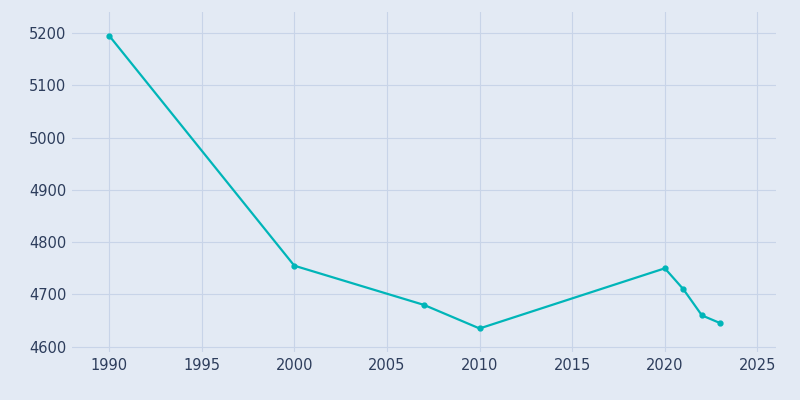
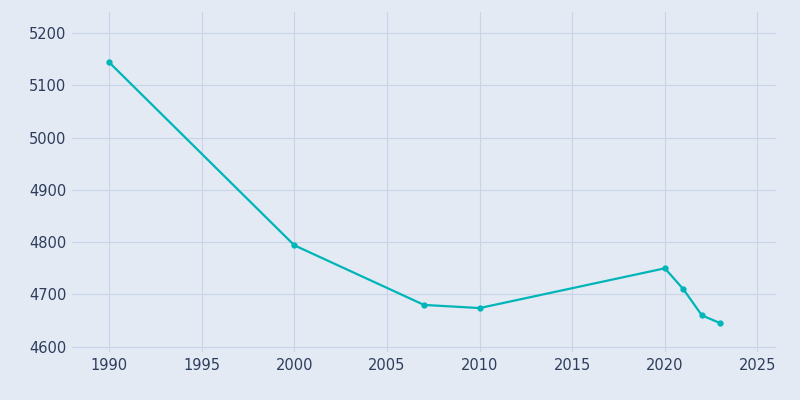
1990: 5195 -> 5144
2000: 4755 -> 4794
2010: 4635 -> 4674
